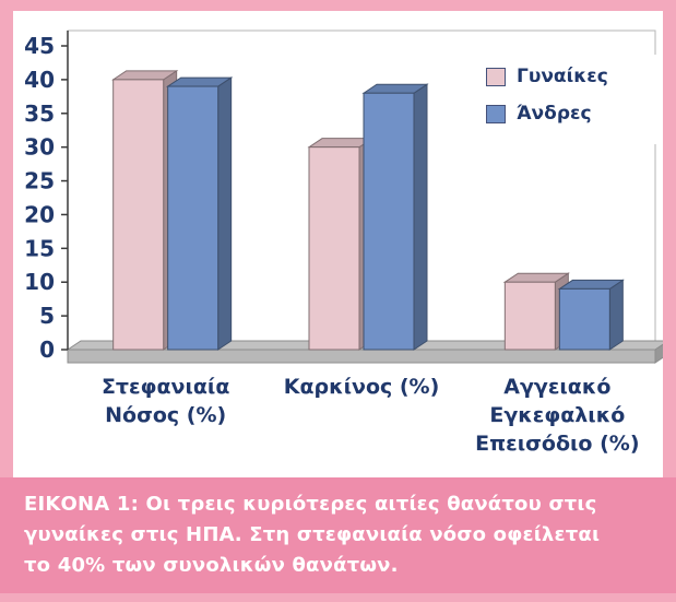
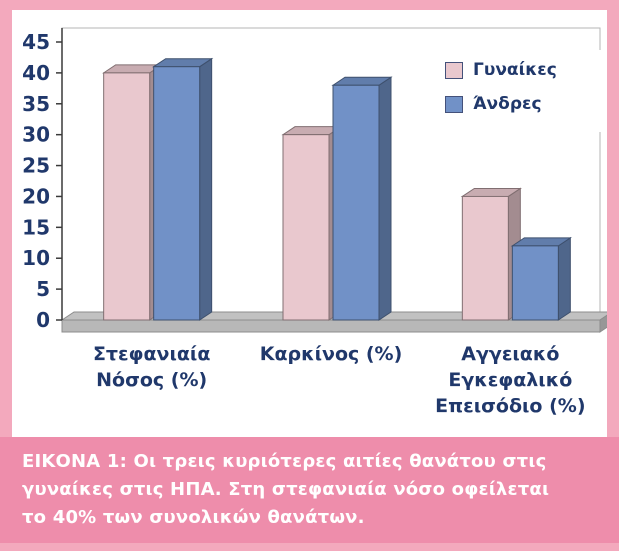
Άνδρες/Στεφανιαία Νόσος (%): 39 -> 41
Γυναίκες/Αγγειακό Εγκεφαλικό Επεισόδιο (%): 10 -> 20
Άνδρες/Αγγειακό Εγκεφαλικό Επεισόδιο (%): 9 -> 12
